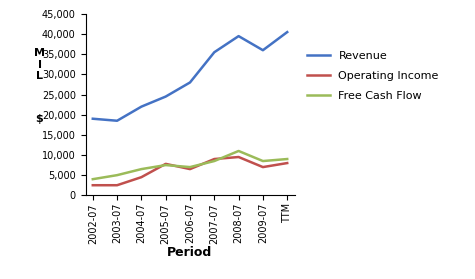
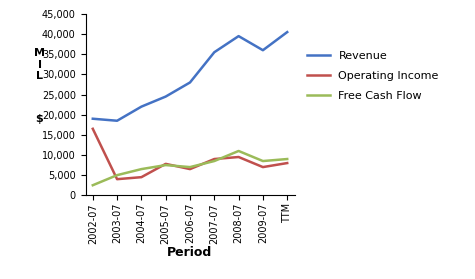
Operating Income/2002-07: 2,500 -> 16,500
Free Cash Flow/2002-07: 4,000 -> 2,500
Operating Income/2003-07: 2,500 -> 4,000
